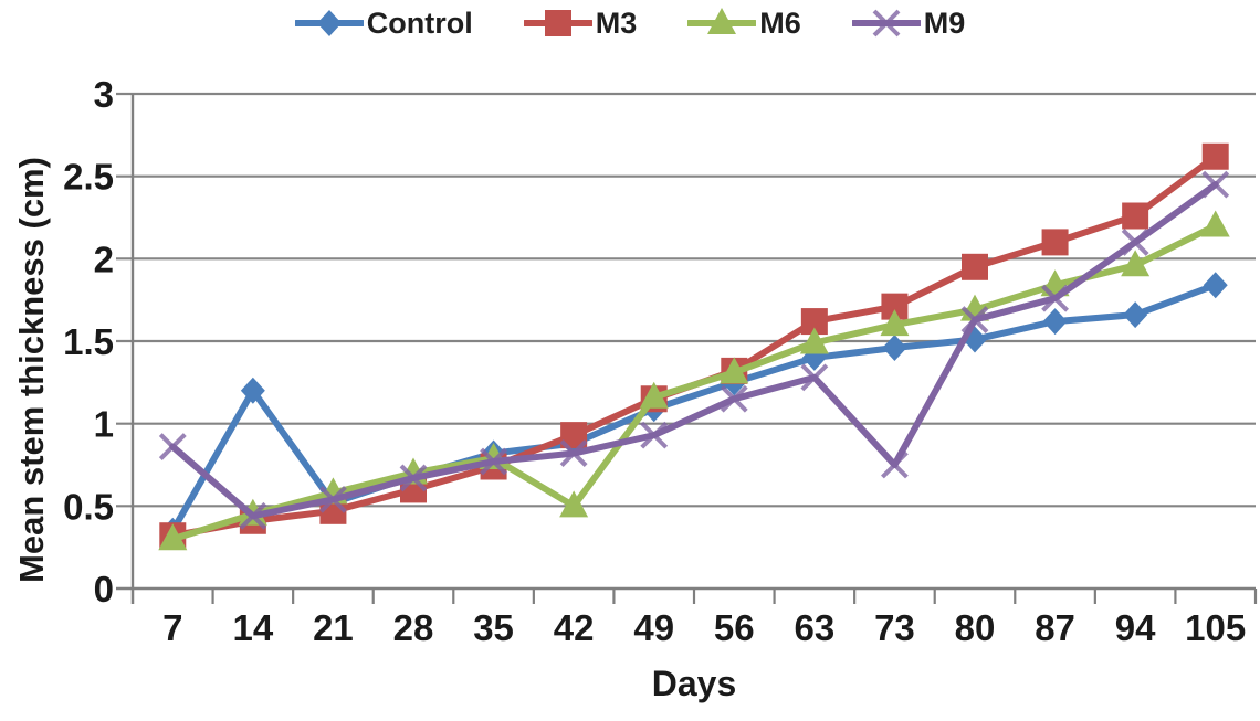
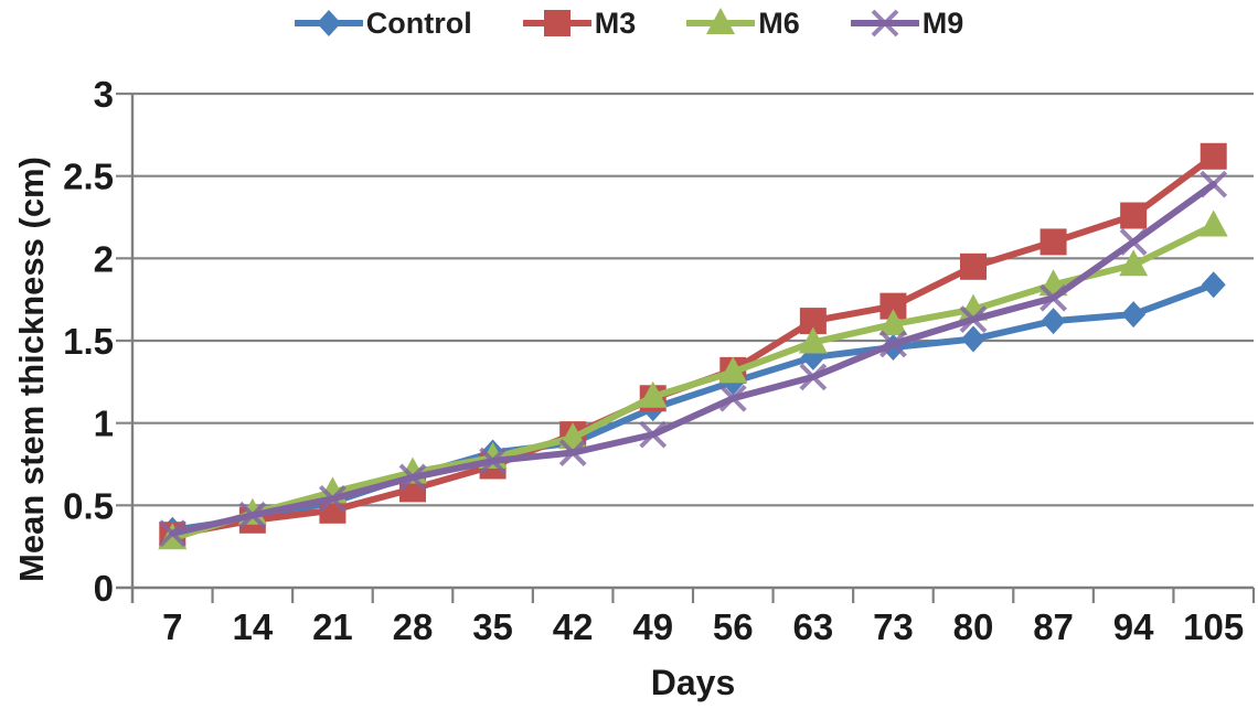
M9/7: 0.86 -> 0.33
Control/14: 1.20 -> 0.42
M6/42: 0.50 -> 0.91
M9/73: 0.75 -> 1.48
